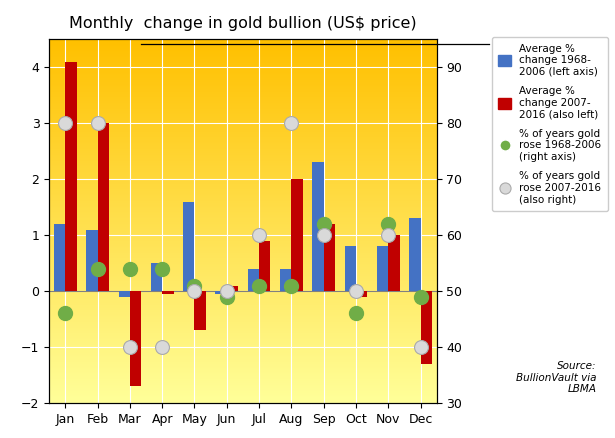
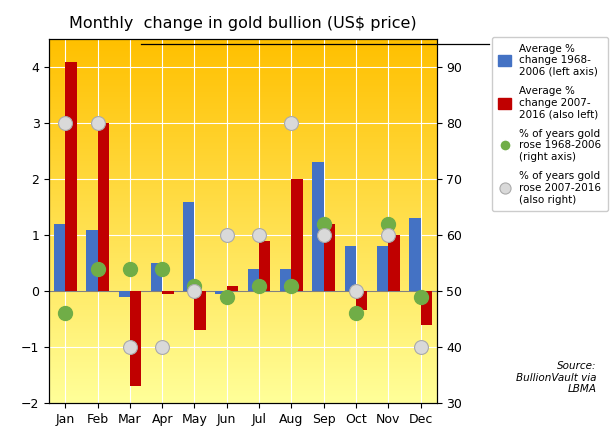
% of years gold rose 2007-2016 (also right)/Jun: 50 -> 60
Average % change 2007- 2016 (also left)/Oct: -0.10 -> -0.34
Average % change 2007- 2016 (also left)/Dec: -1.30 -> -0.60
